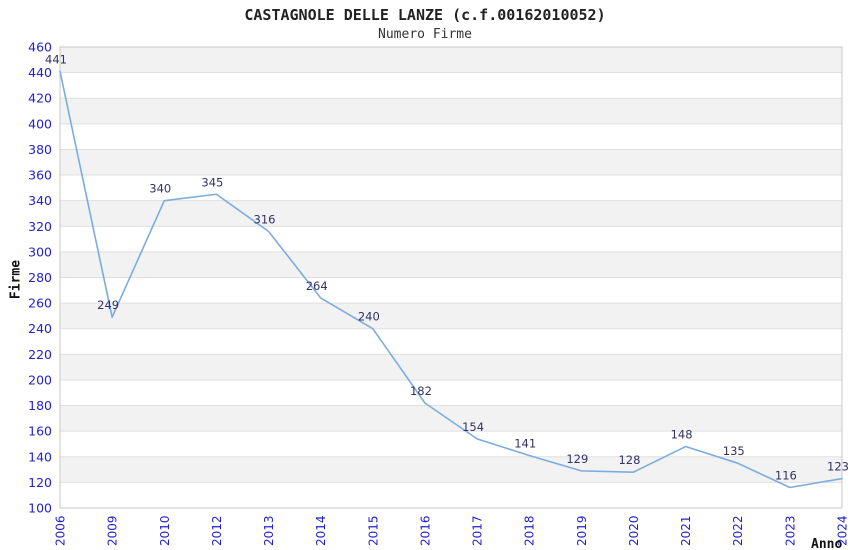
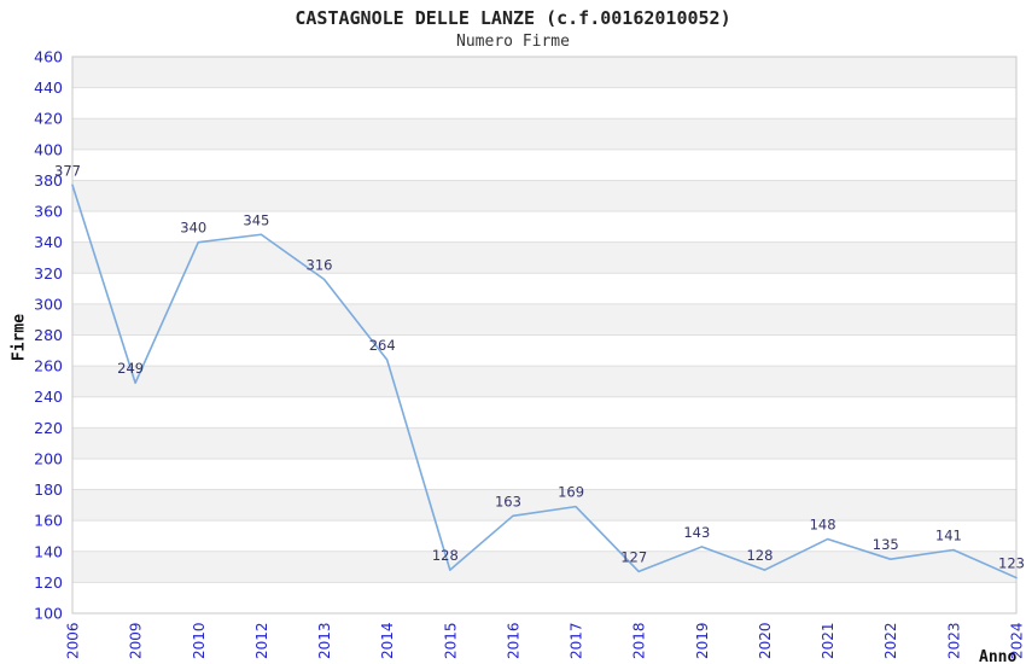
2006: 441 -> 377
2015: 240 -> 128
2016: 182 -> 163
2017: 154 -> 169
2018: 141 -> 127
2019: 129 -> 143
2023: 116 -> 141
